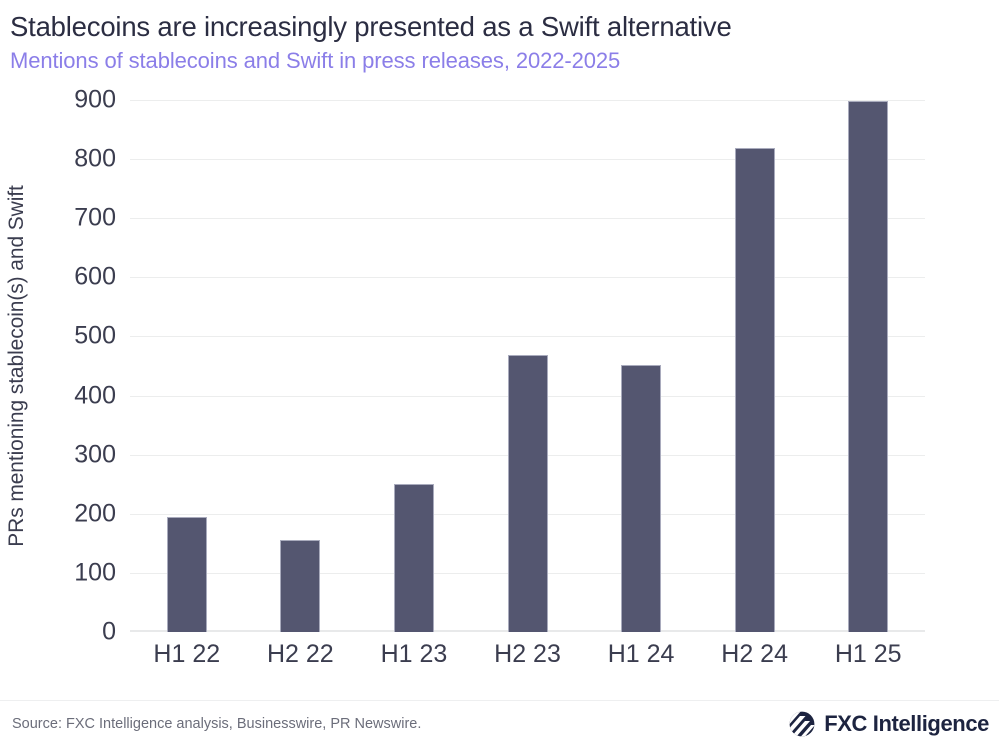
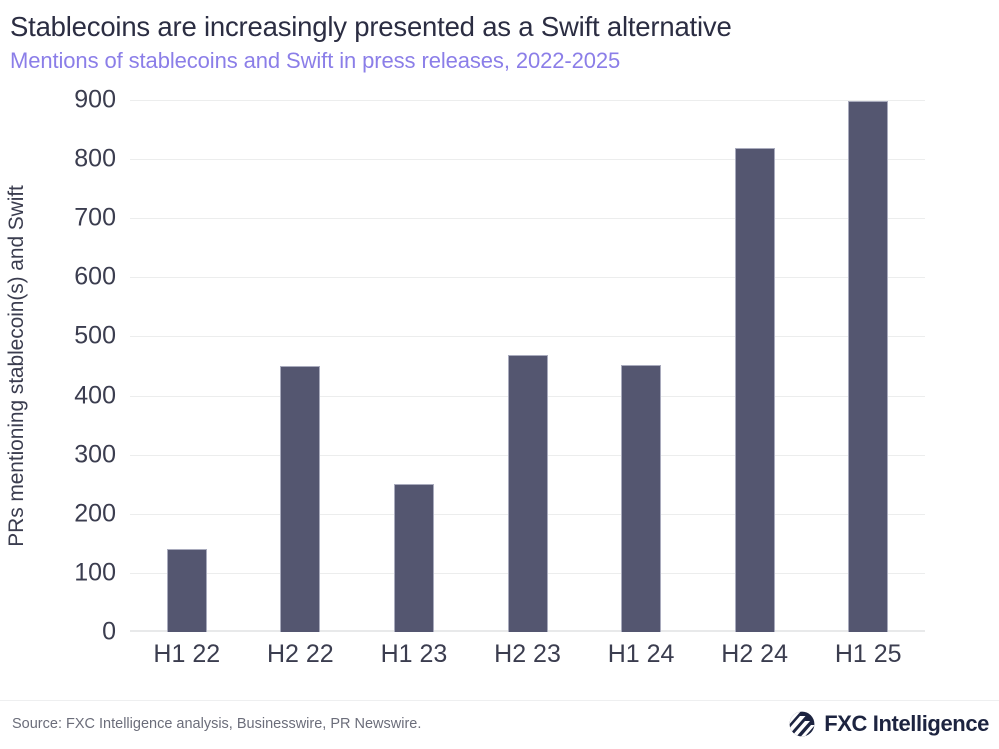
H1 22: 200 -> 140
H2 22: 160 -> 450
